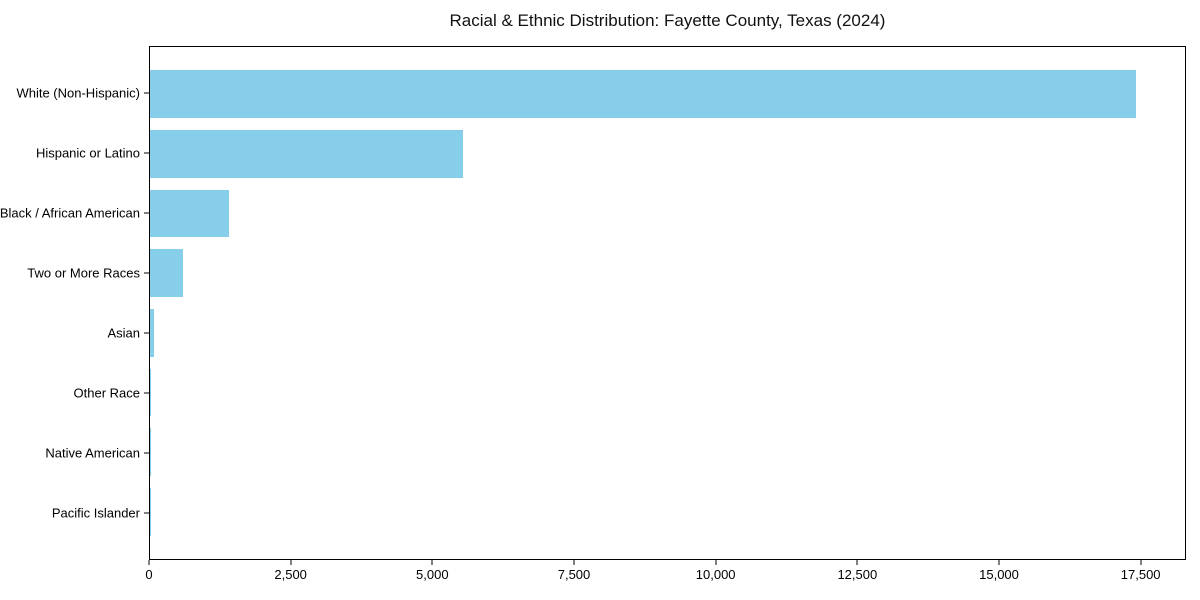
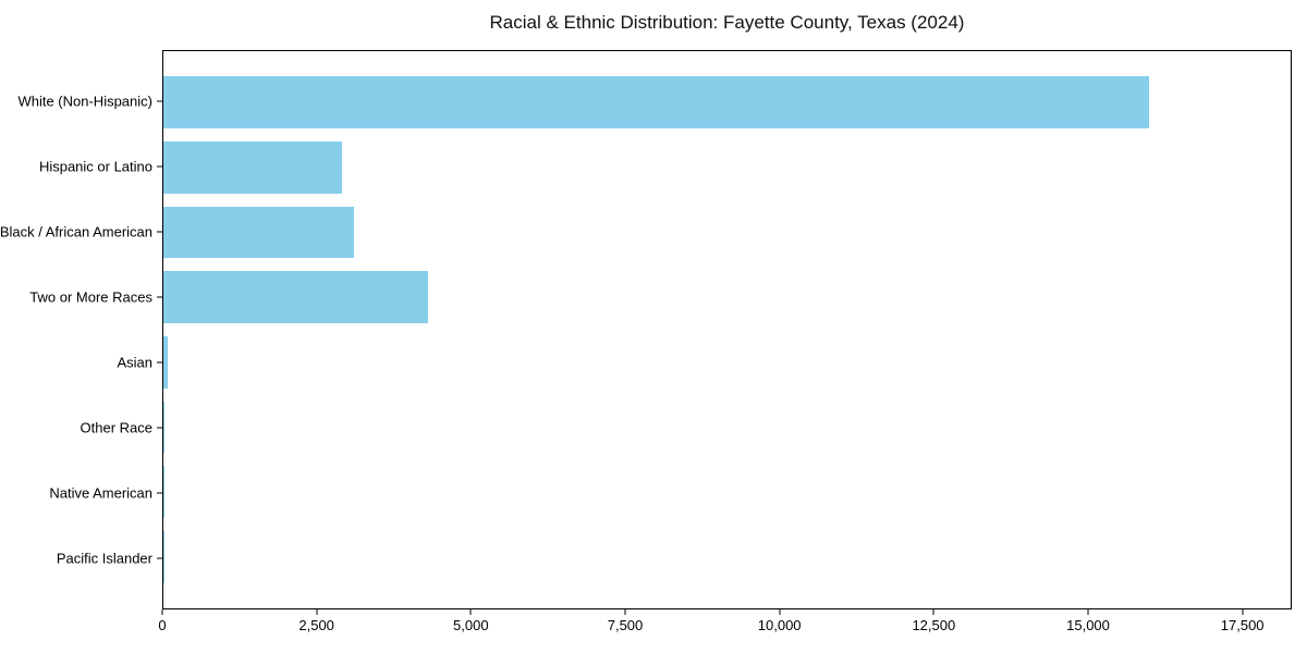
White (Non-Hispanic): 17400 -> 16000
Hispanic or Latino: 5500 -> 2900
Black / African American: 1400 -> 3100
Two or More Races: 600 -> 4300
